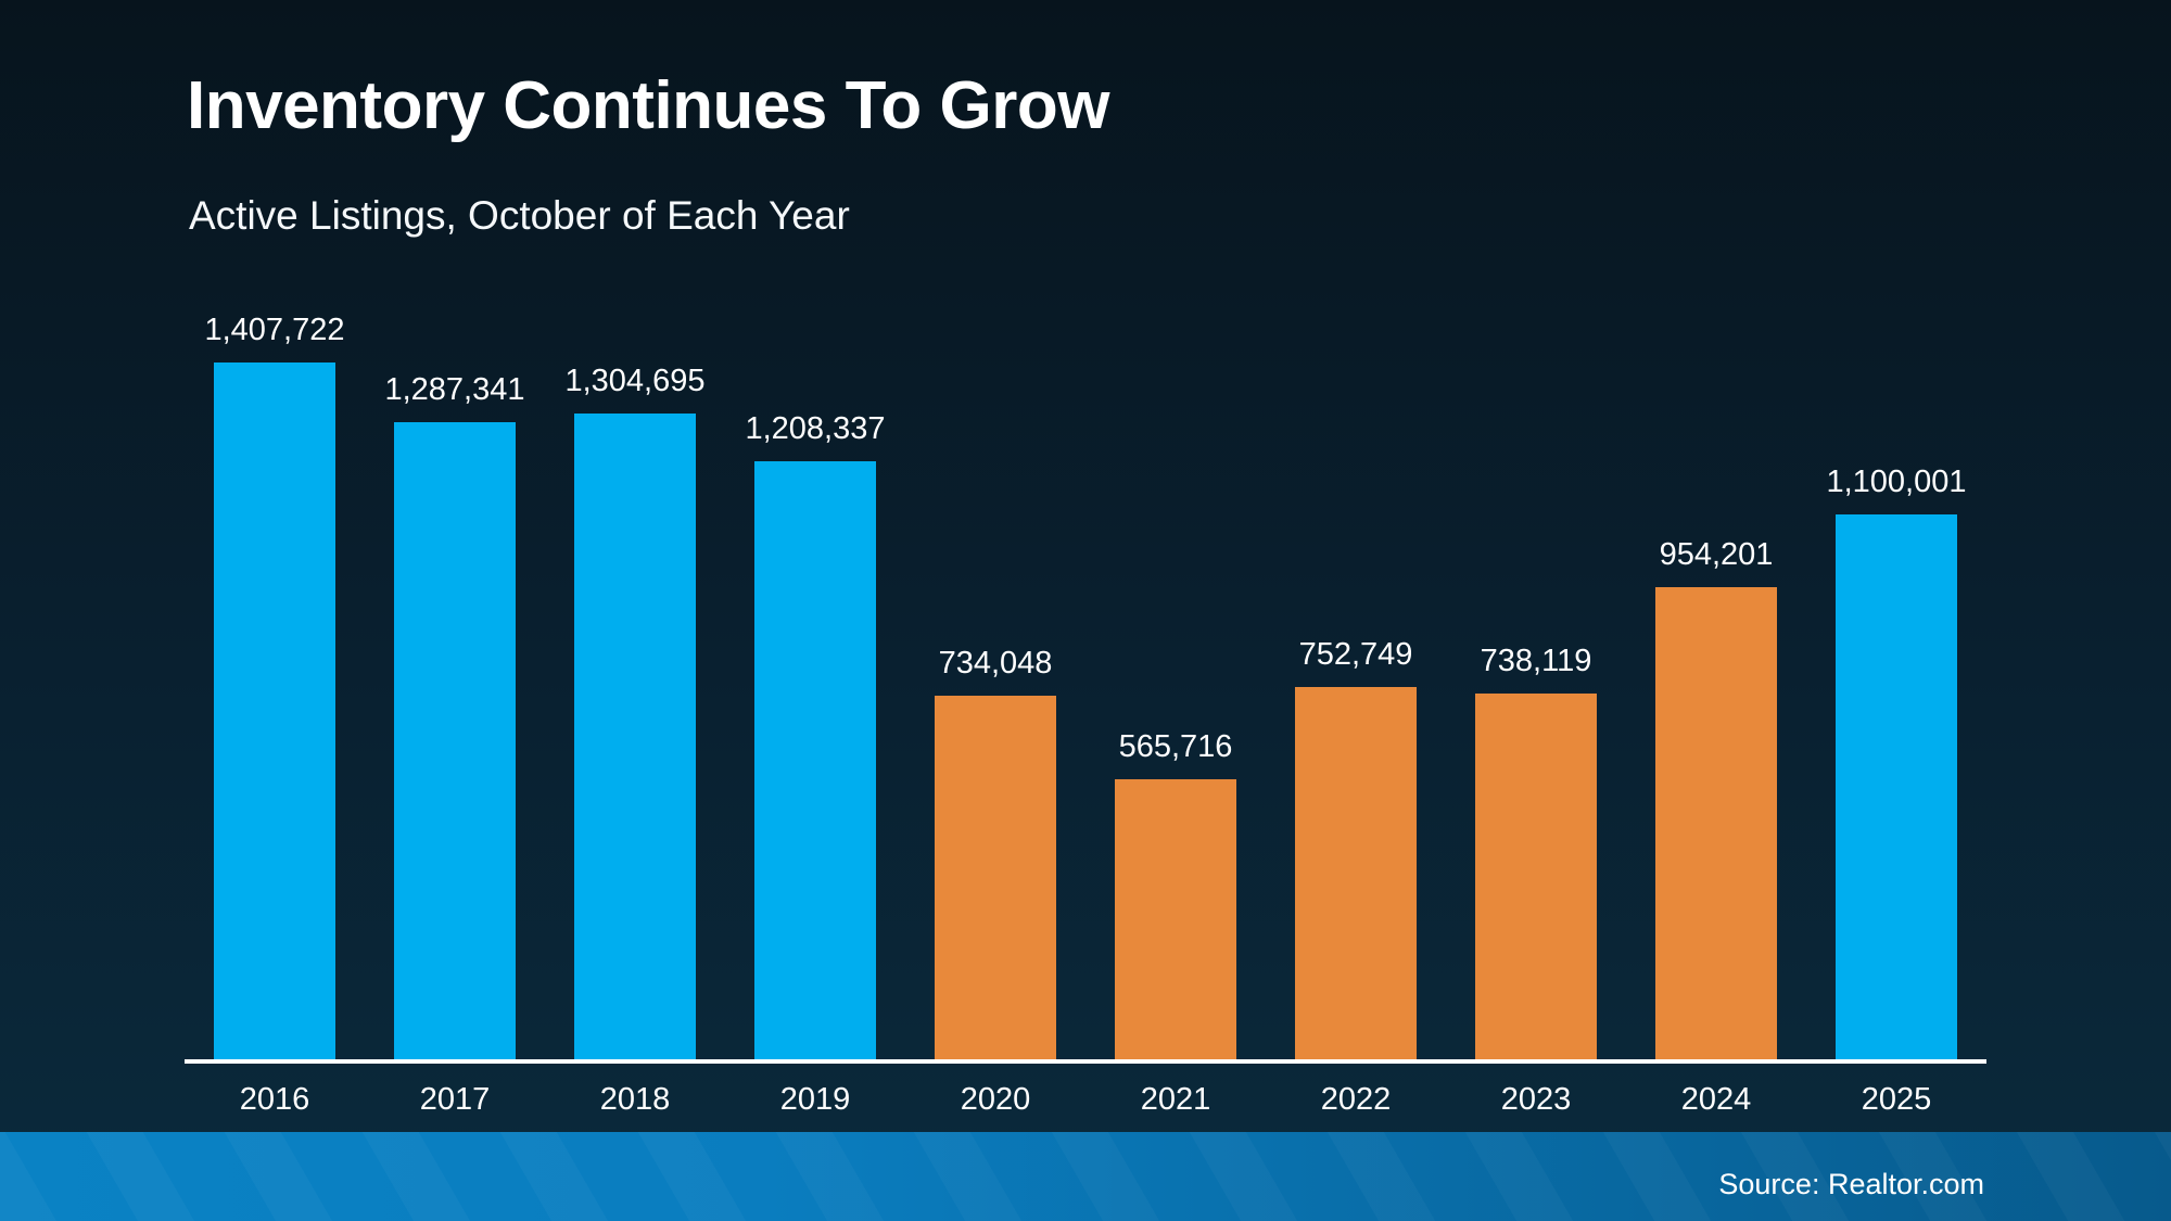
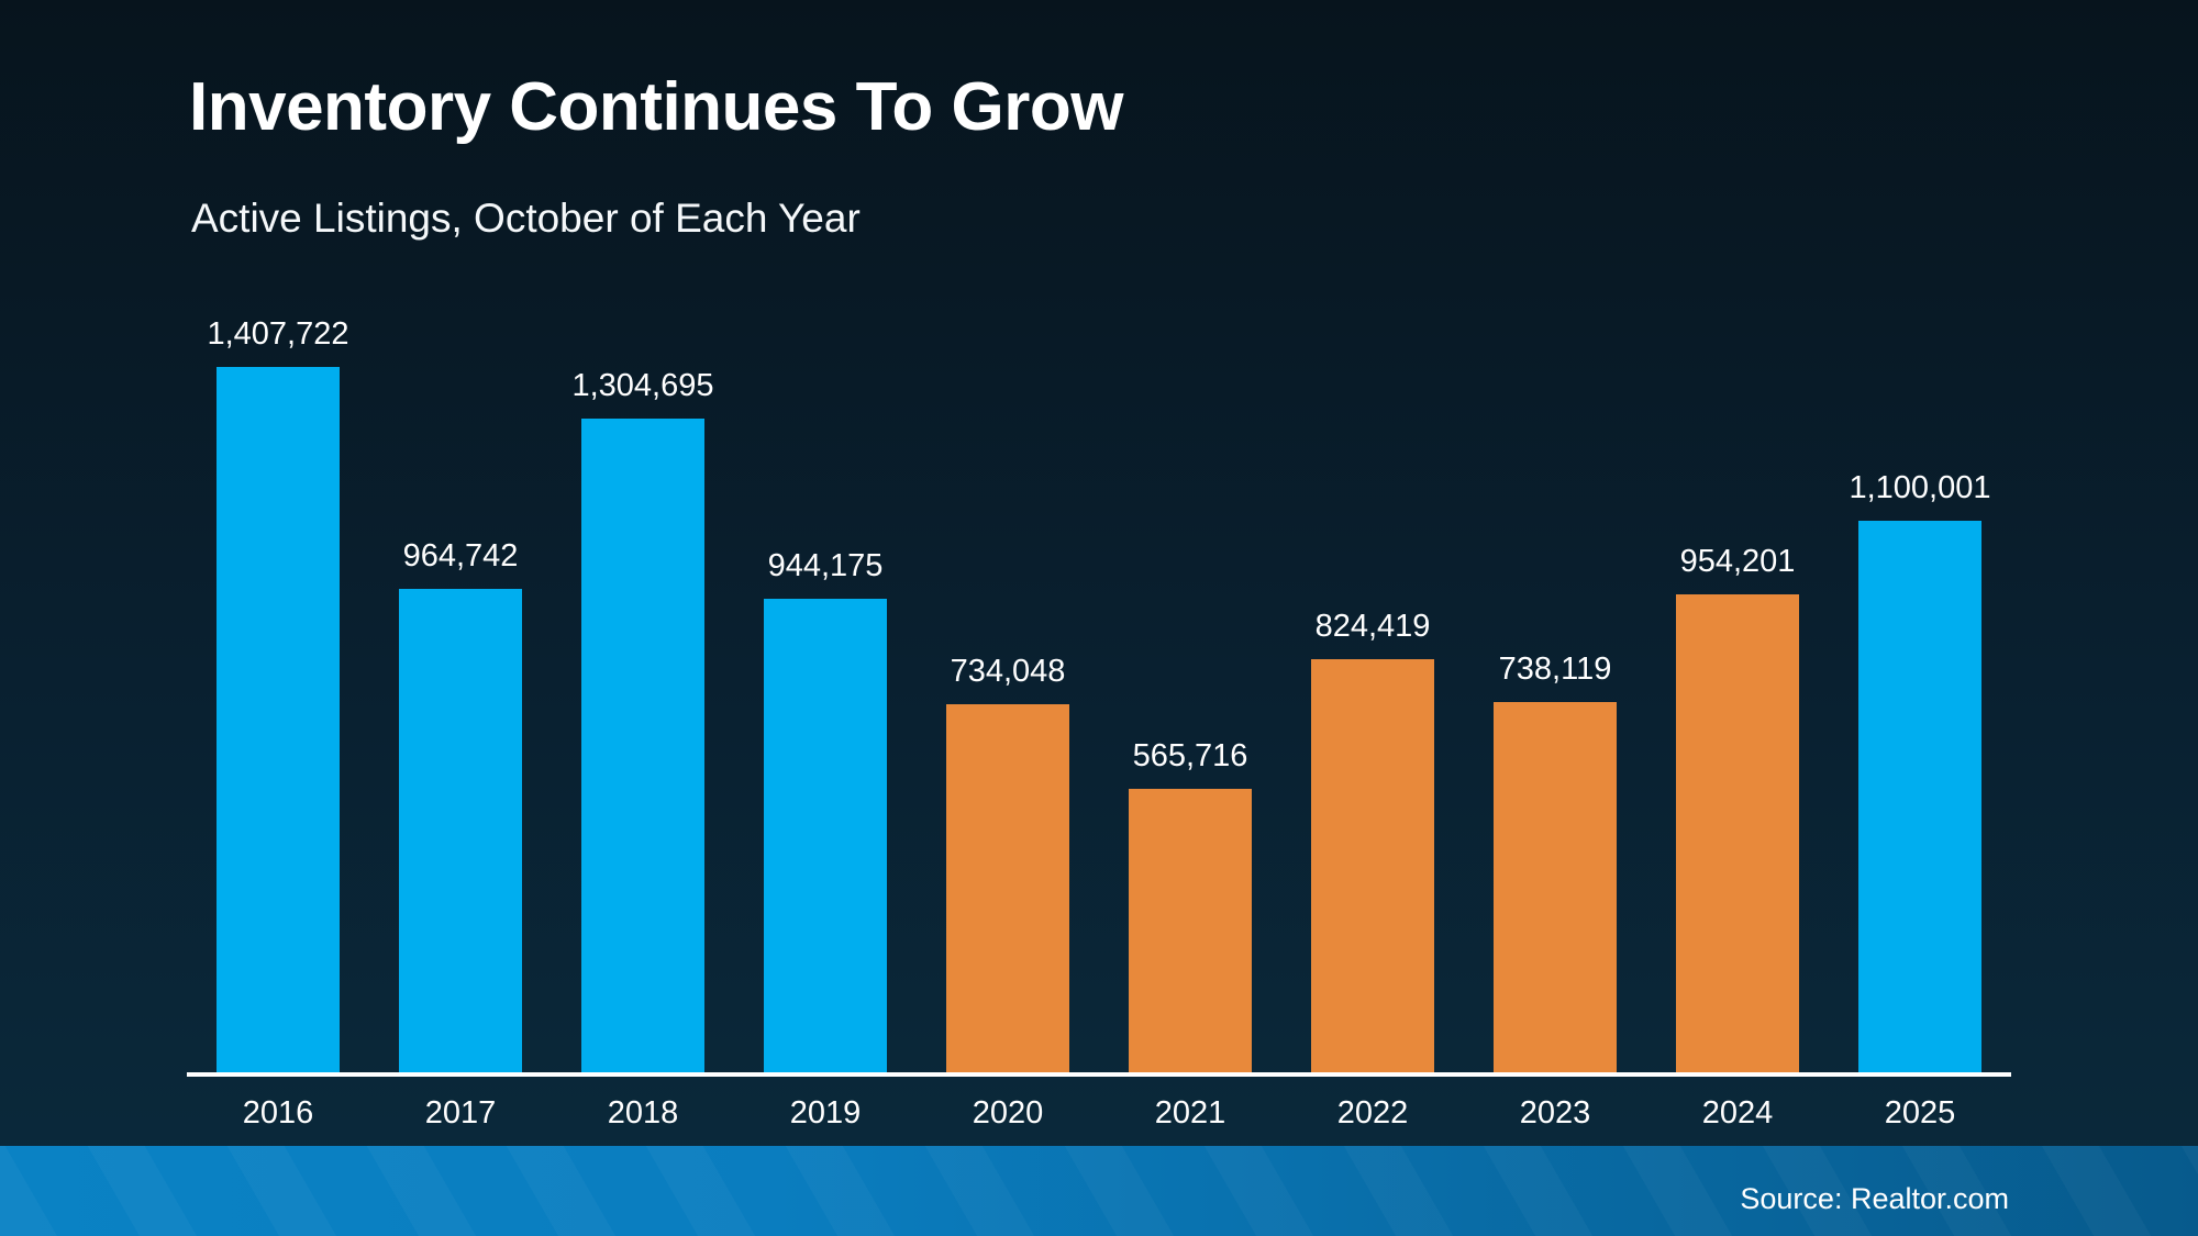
2017: 1,287,341 -> 964,742
2019: 1,208,337 -> 944,175
2022: 752,749 -> 824,419
